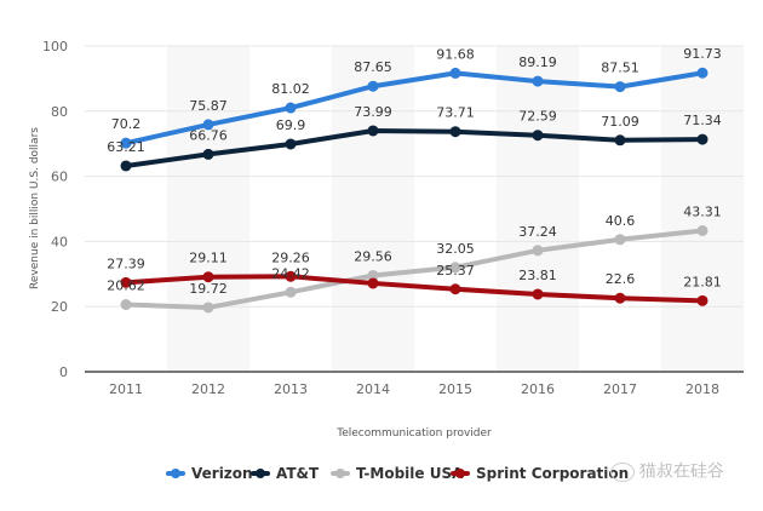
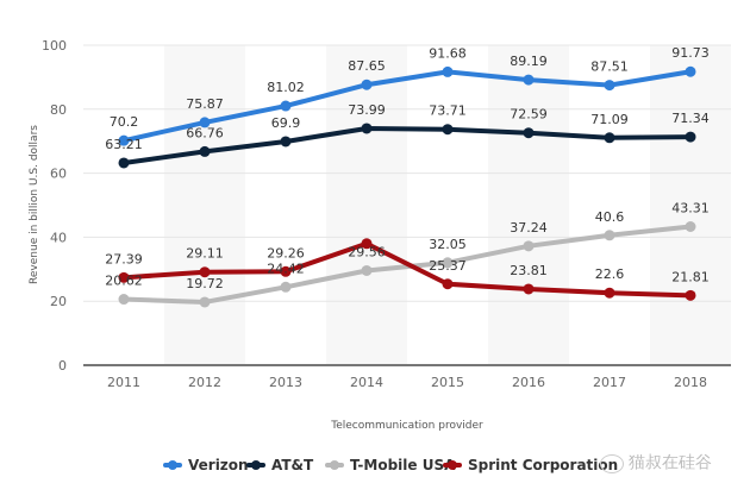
Sprint Corporation/2014: 27 -> 38
